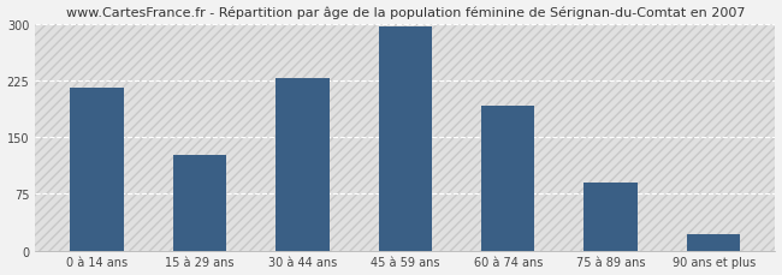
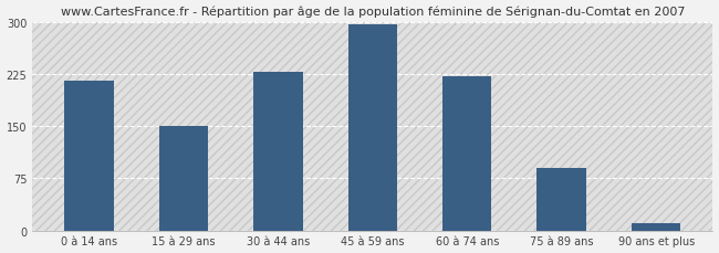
15 à 29 ans: 126 -> 150
60 à 74 ans: 192 -> 222
90 ans et plus: 22 -> 10
